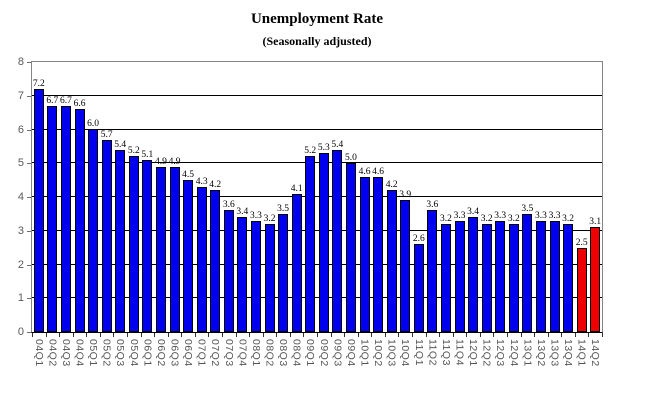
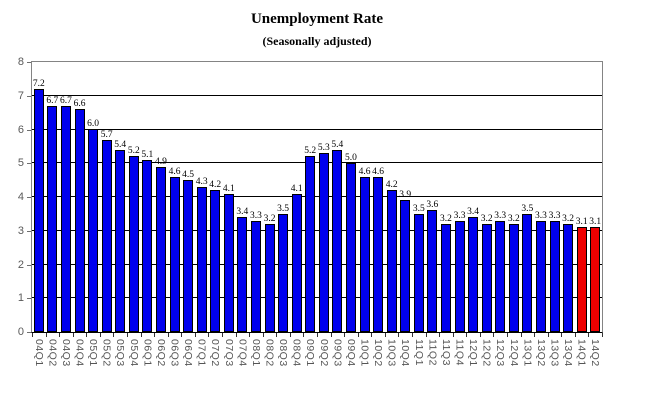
06Q3: 4.9 -> 4.6
07Q3: 3.6 -> 4.1
11Q1: 2.6 -> 3.5
14Q1: 2.5 -> 3.1
